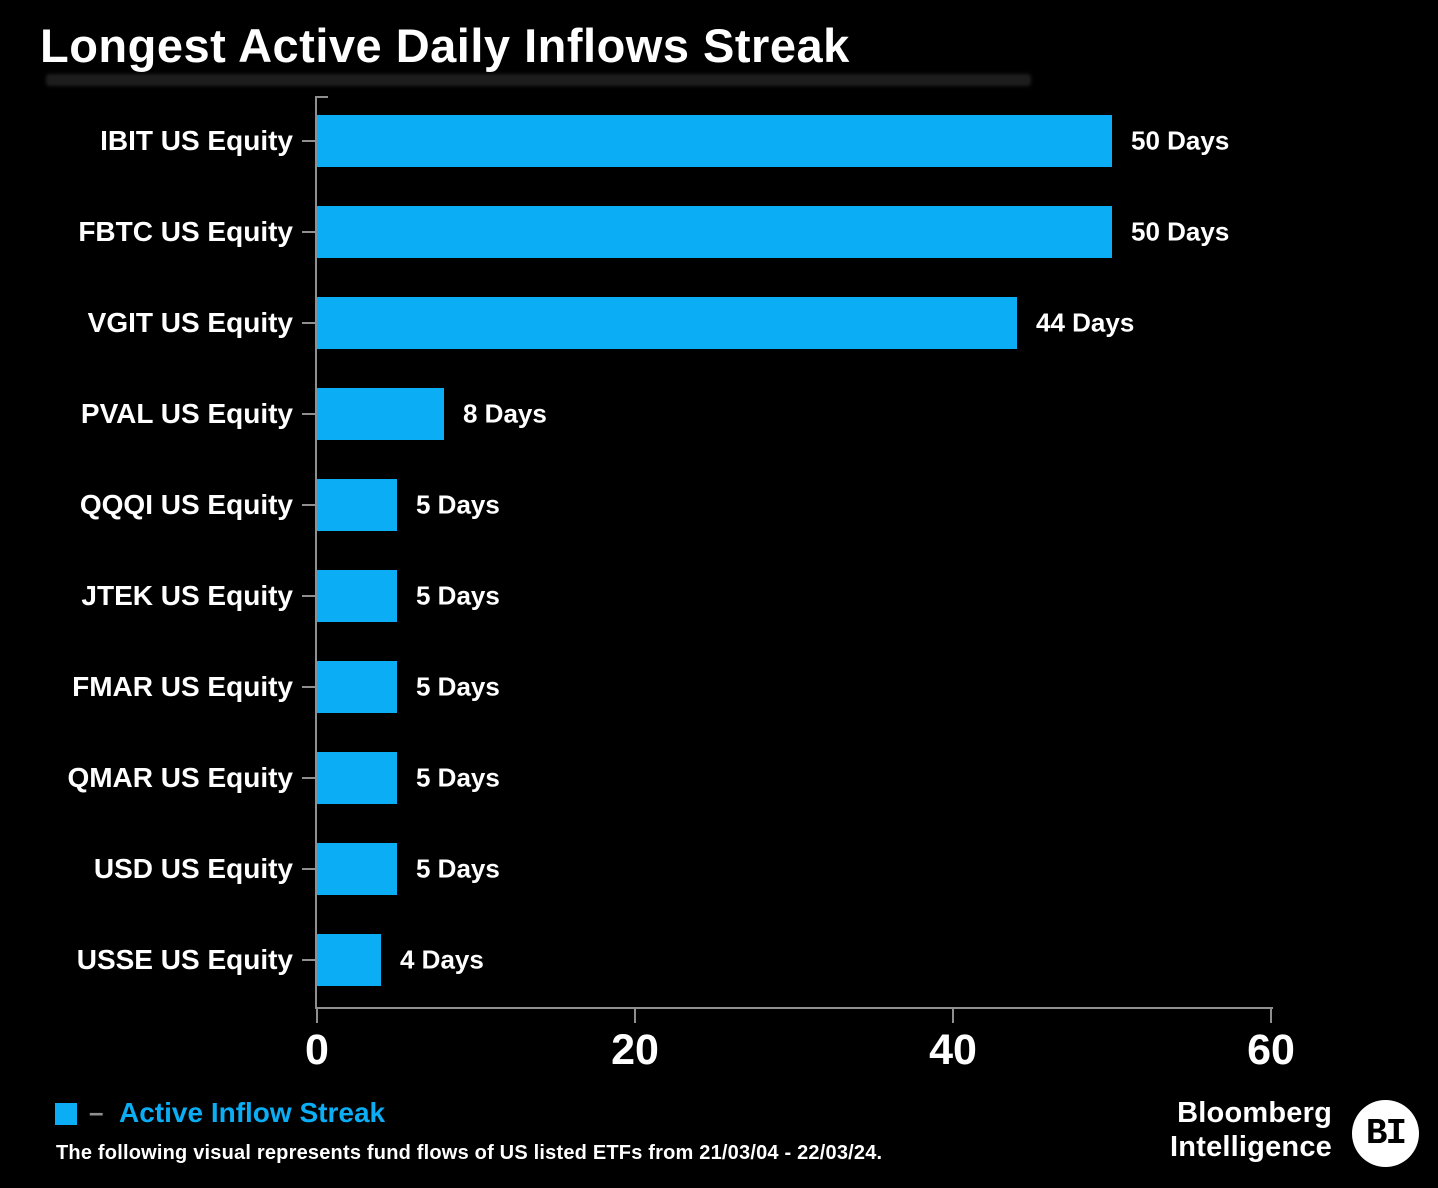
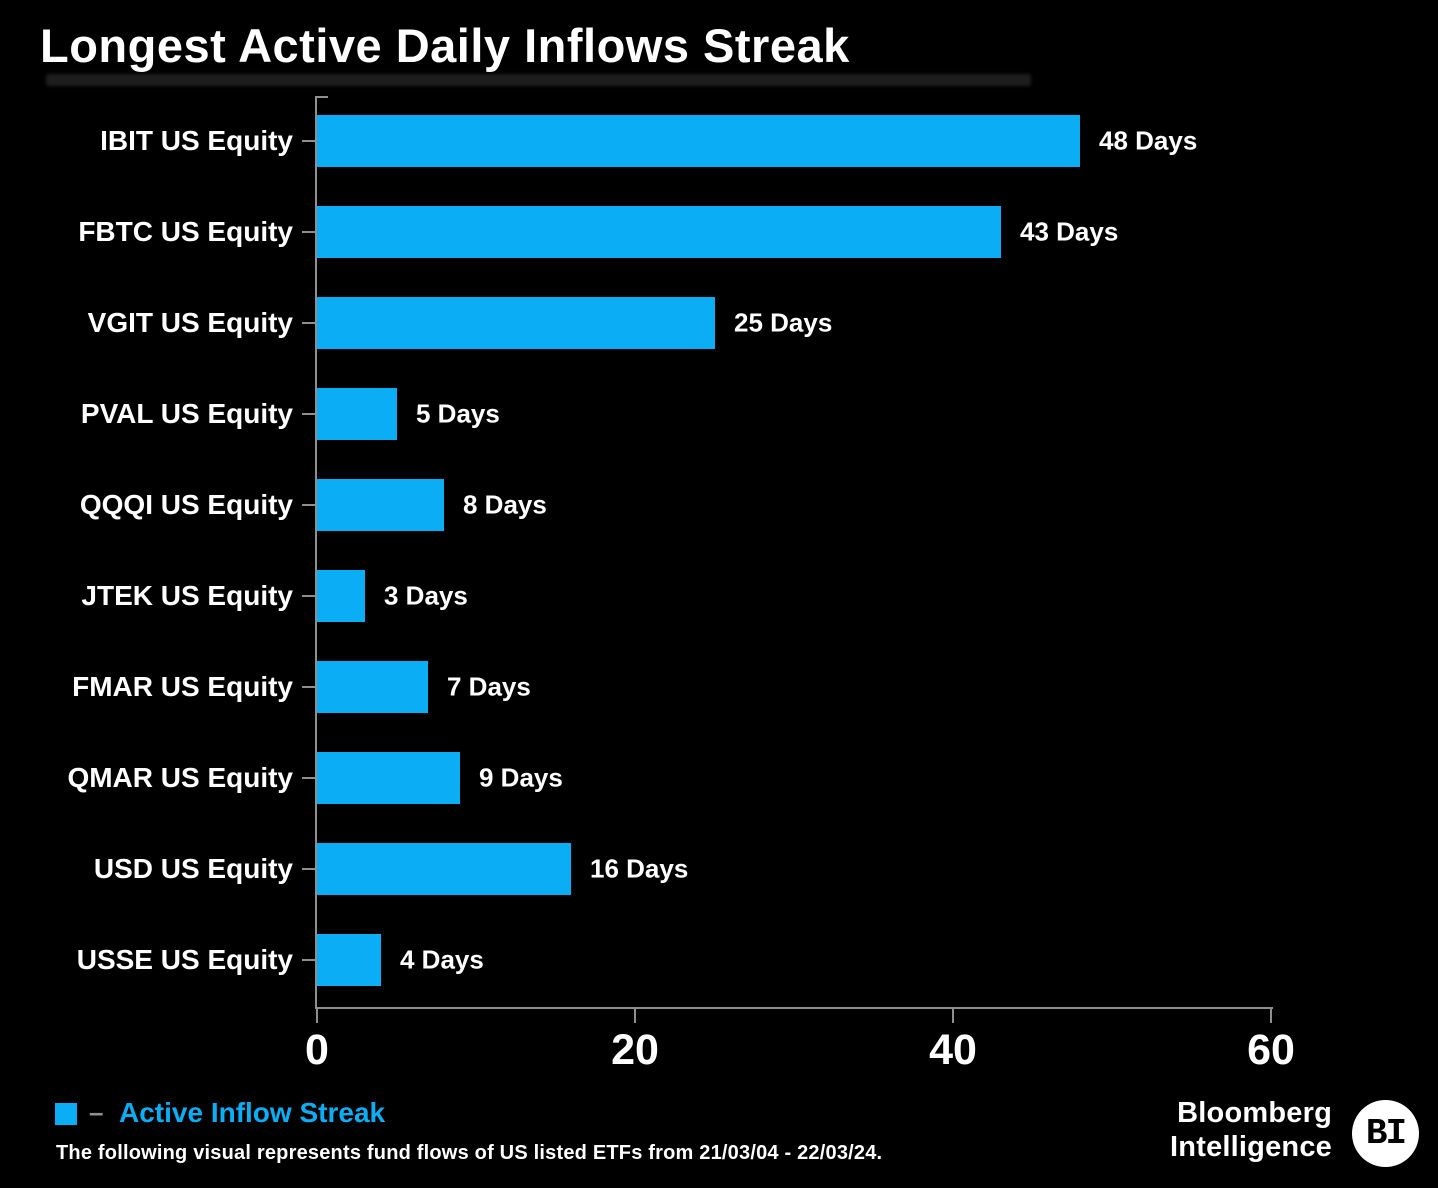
IBIT US Equity: 50 -> 48
FBTC US Equity: 50 -> 43
VGIT US Equity: 44 -> 25
PVAL US Equity: 8 -> 5
QQQI US Equity: 5 -> 8
JTEK US Equity: 5 -> 3
FMAR US Equity: 5 -> 7
QMAR US Equity: 5 -> 9
USD US Equity: 5 -> 16
